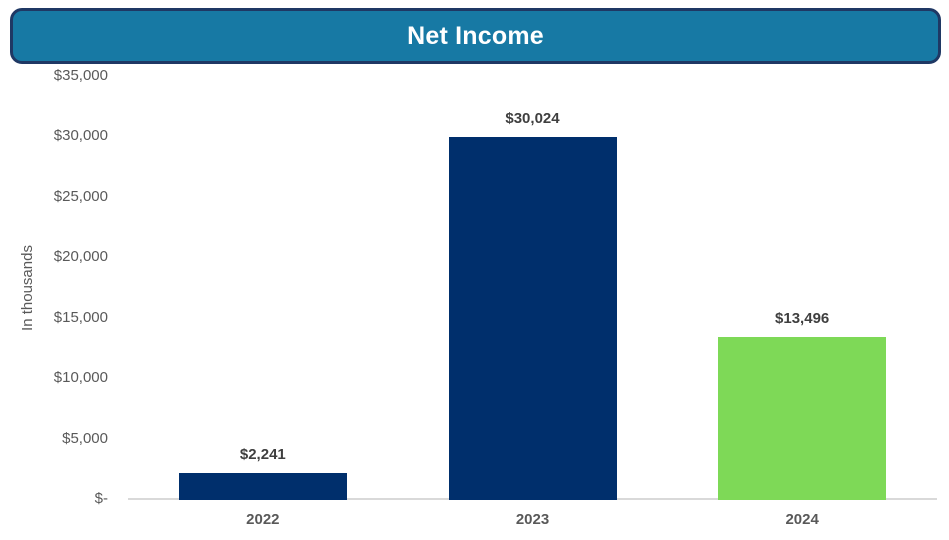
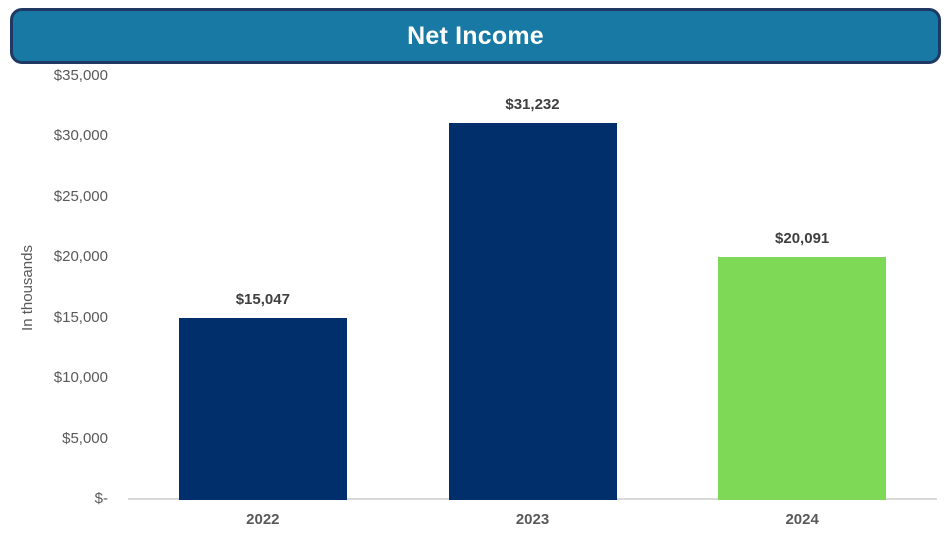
2022: $2,241 -> $15,047
2023: $30,024 -> $31,232
2024: $13,496 -> $20,091
